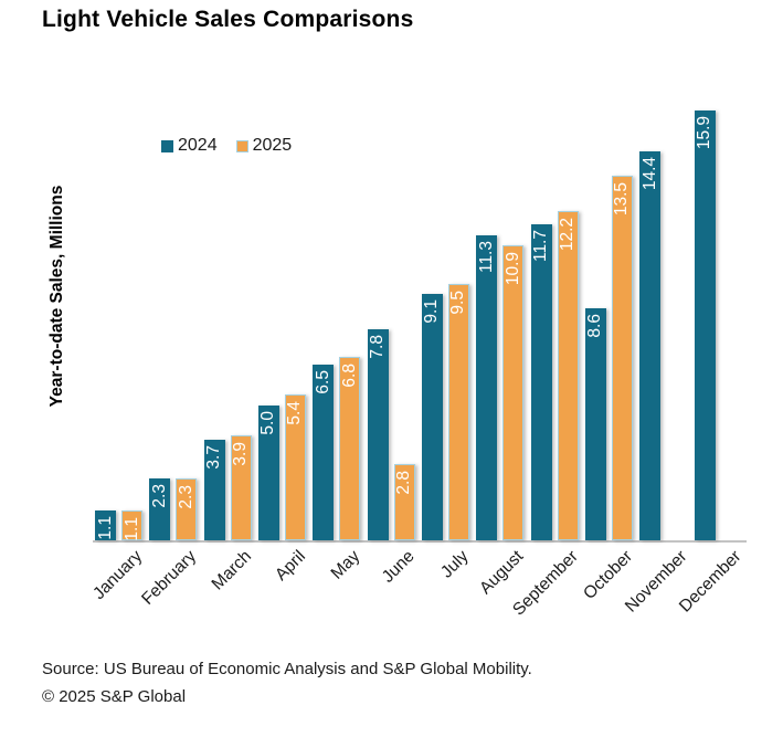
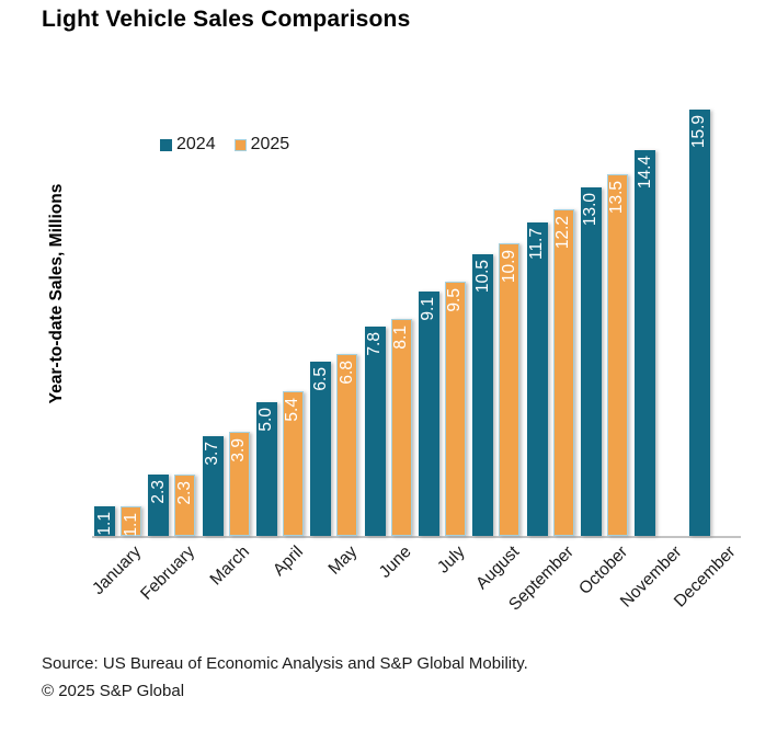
2025/June: 2.8 -> 8.1
2024/August: 11.3 -> 10.5
2024/October: 8.6 -> 13.0
